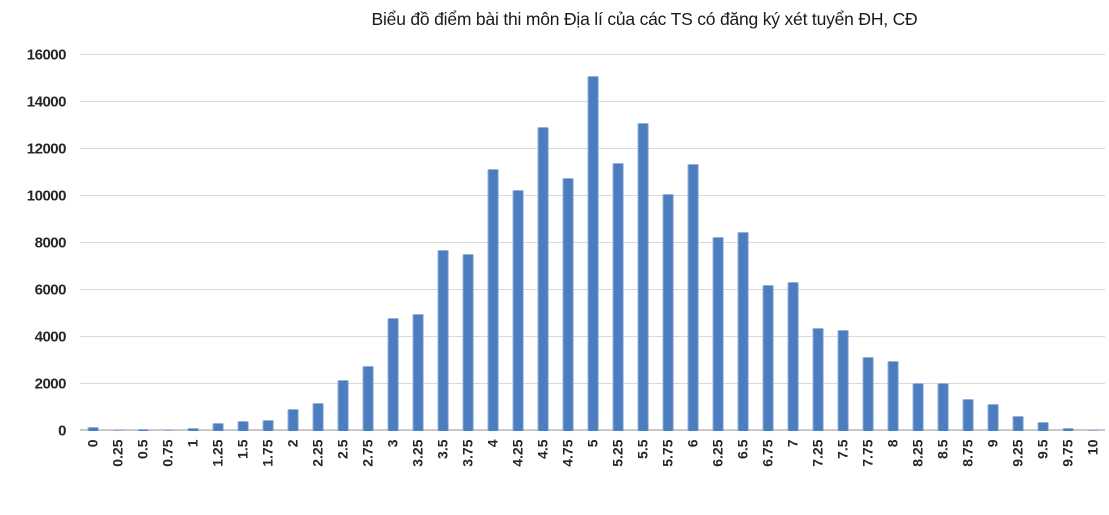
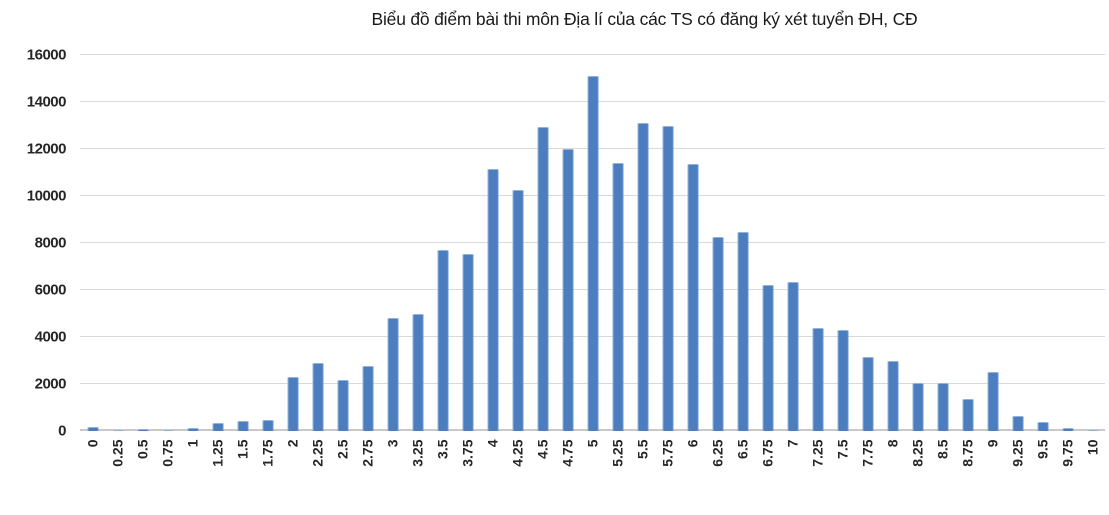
2: 900 -> 2300
2.25: 1200 -> 2900
4.75: 10800 -> 12000
5.75: 10100 -> 13000
9: 1200 -> 2500
